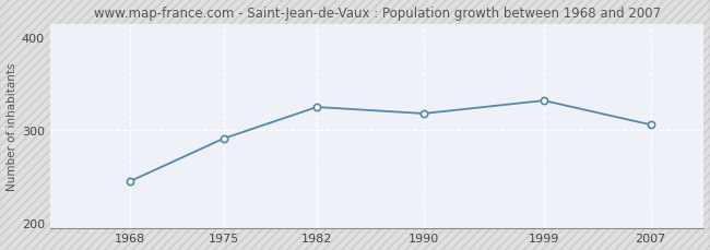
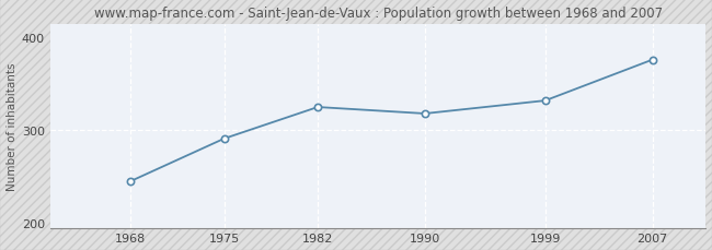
2007: 306 -> 376
